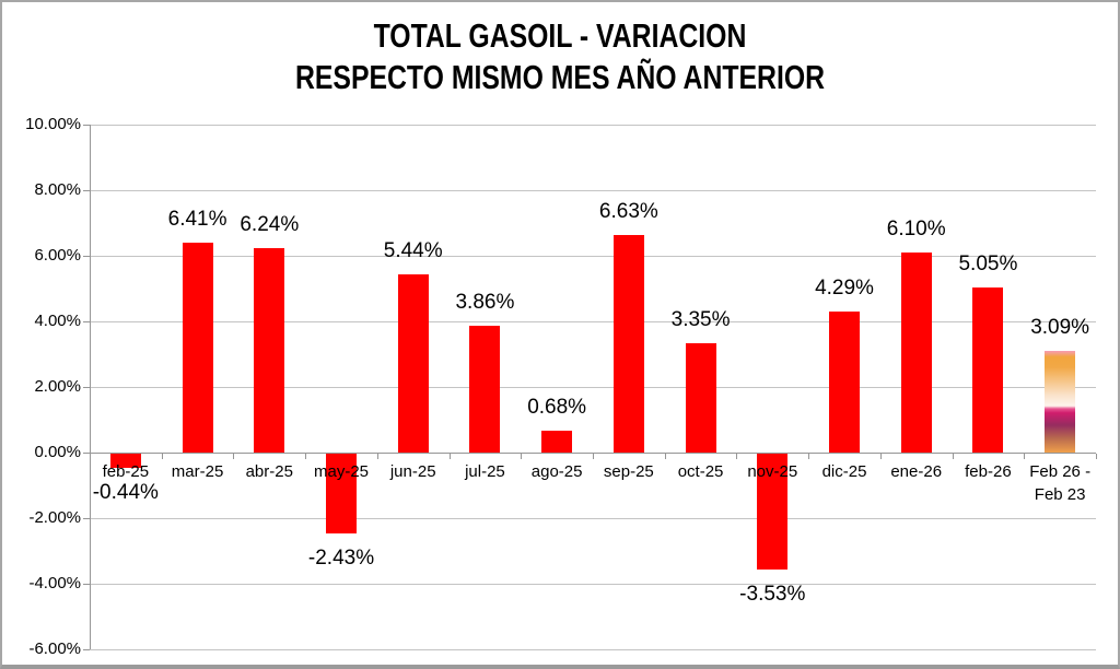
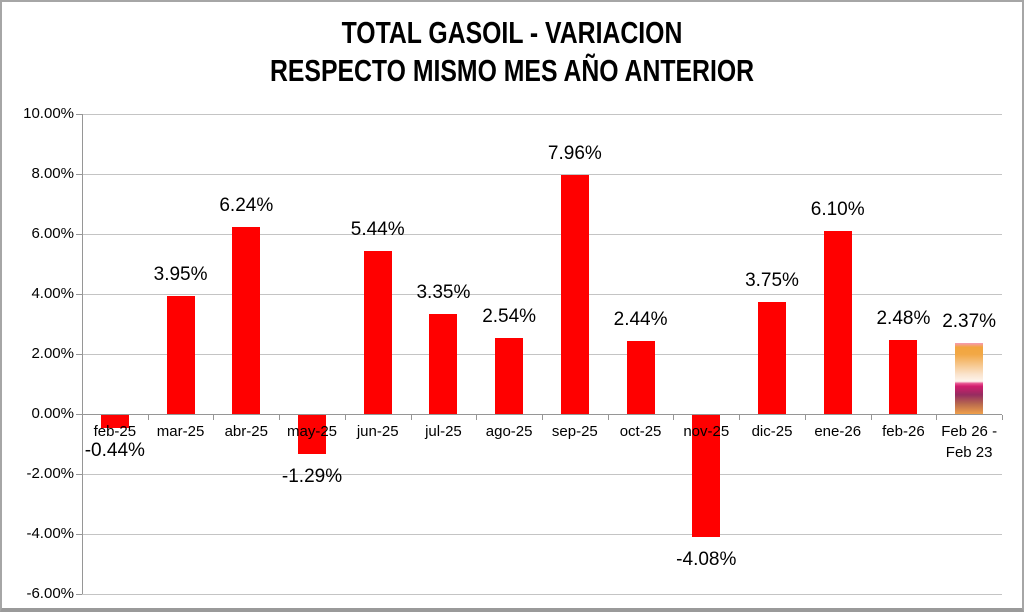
mar-25: 6.41% -> 3.95%
may-25: -2.43% -> -1.29%
jul-25: 3.86% -> 3.35%
ago-25: 0.68% -> 2.54%
sep-25: 6.63% -> 7.96%
oct-25: 3.35% -> 2.44%
nov-25: -3.53% -> -4.08%
dic-25: 4.29% -> 3.75%
feb-26: 5.05% -> 2.48%
Feb 26 - Feb 23: 3.09% -> 2.37%
